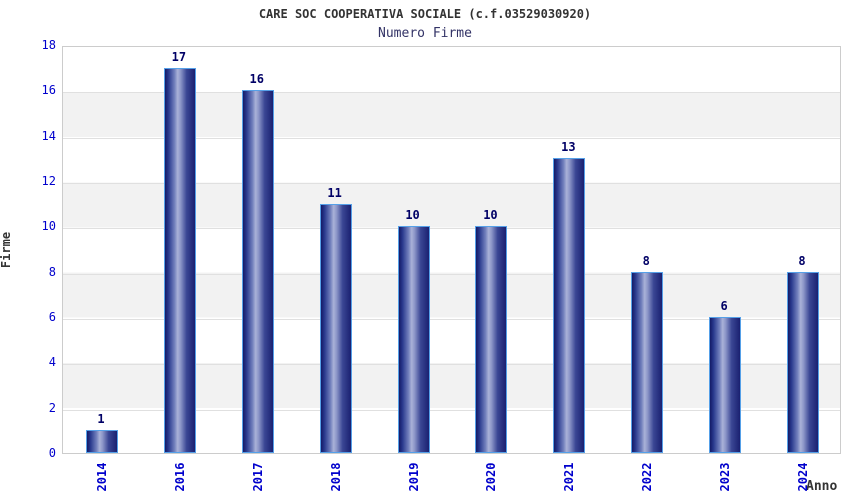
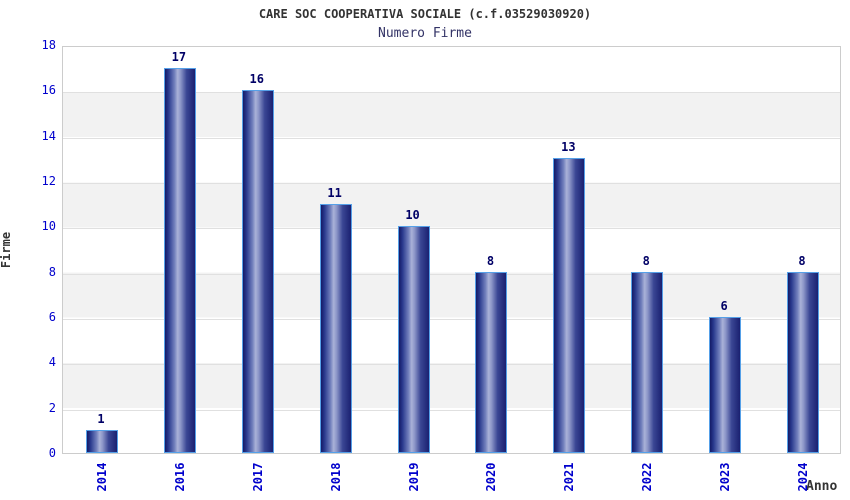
2020: 10 -> 8
